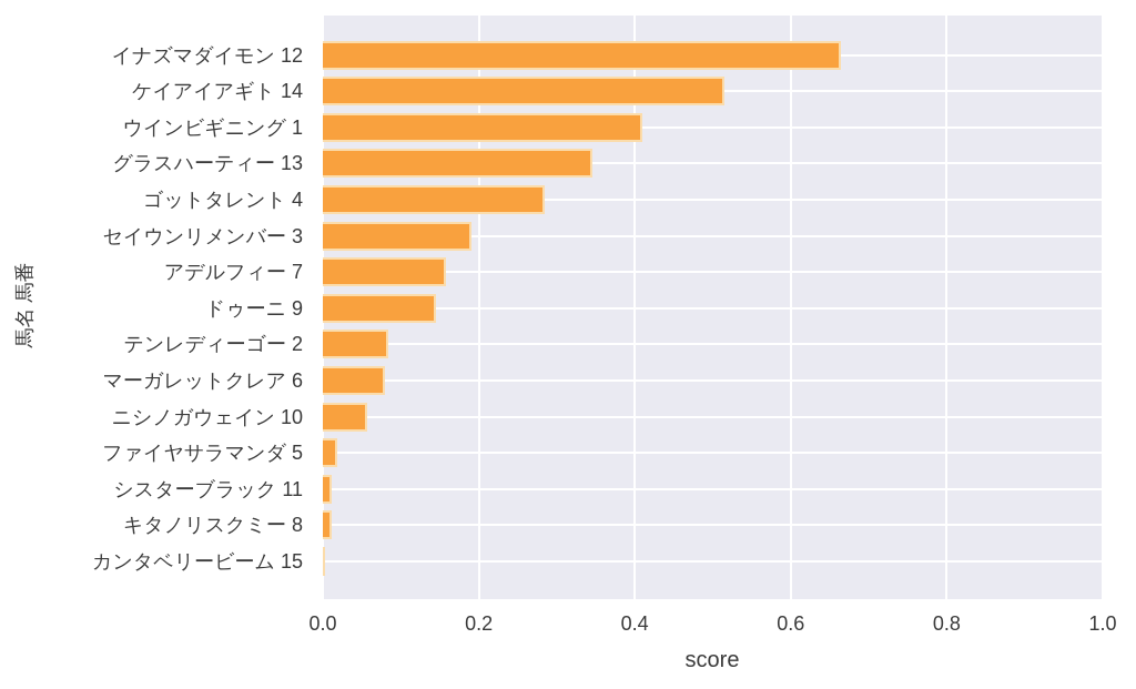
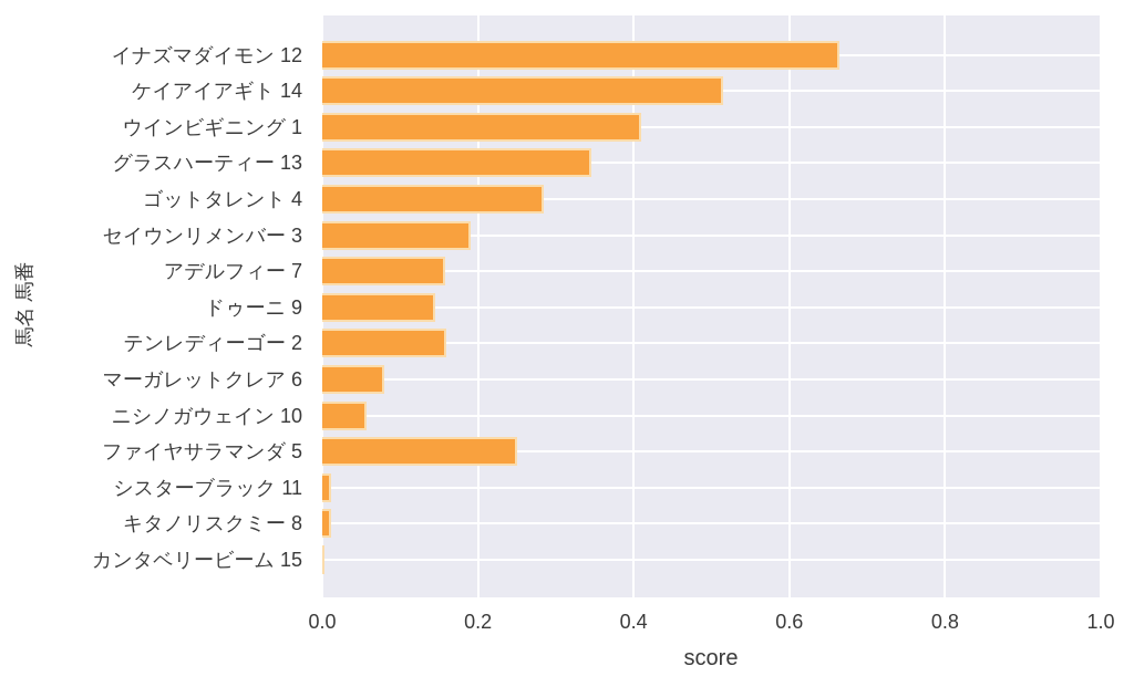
テンレディーゴー 2: 0.08 -> 0.16
ファイヤサラマンダ 5: 0.02 -> 0.25
